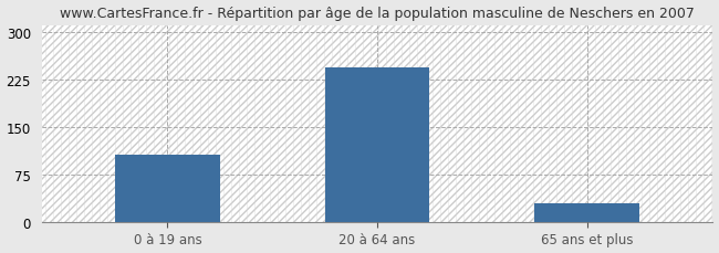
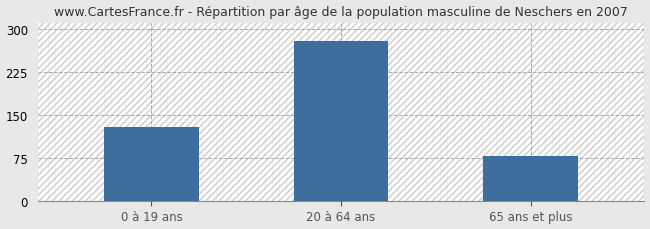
0 à 19 ans: 105 -> 128
20 à 64 ans: 243 -> 278
65 ans et plus: 30 -> 78
